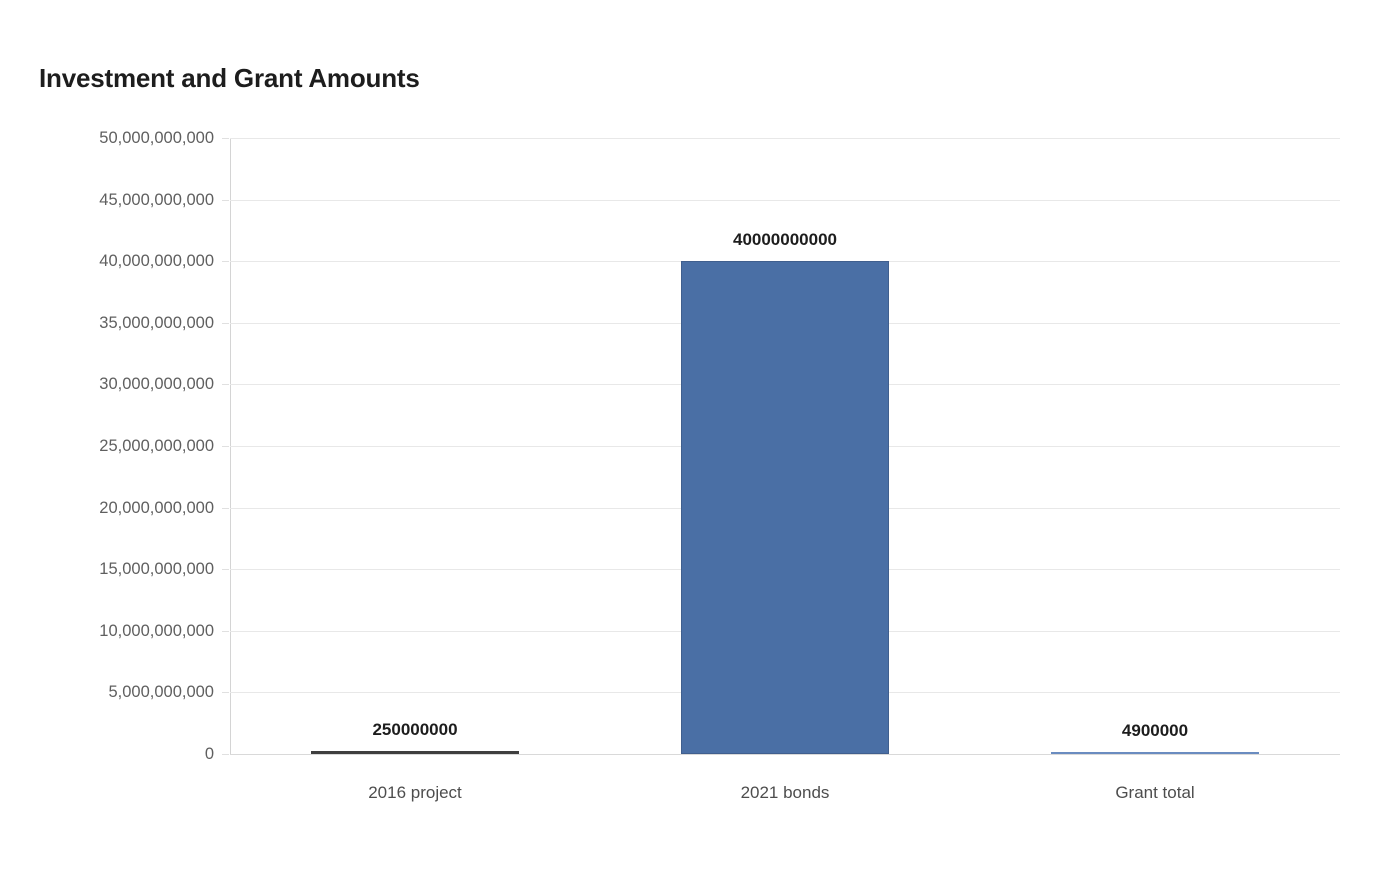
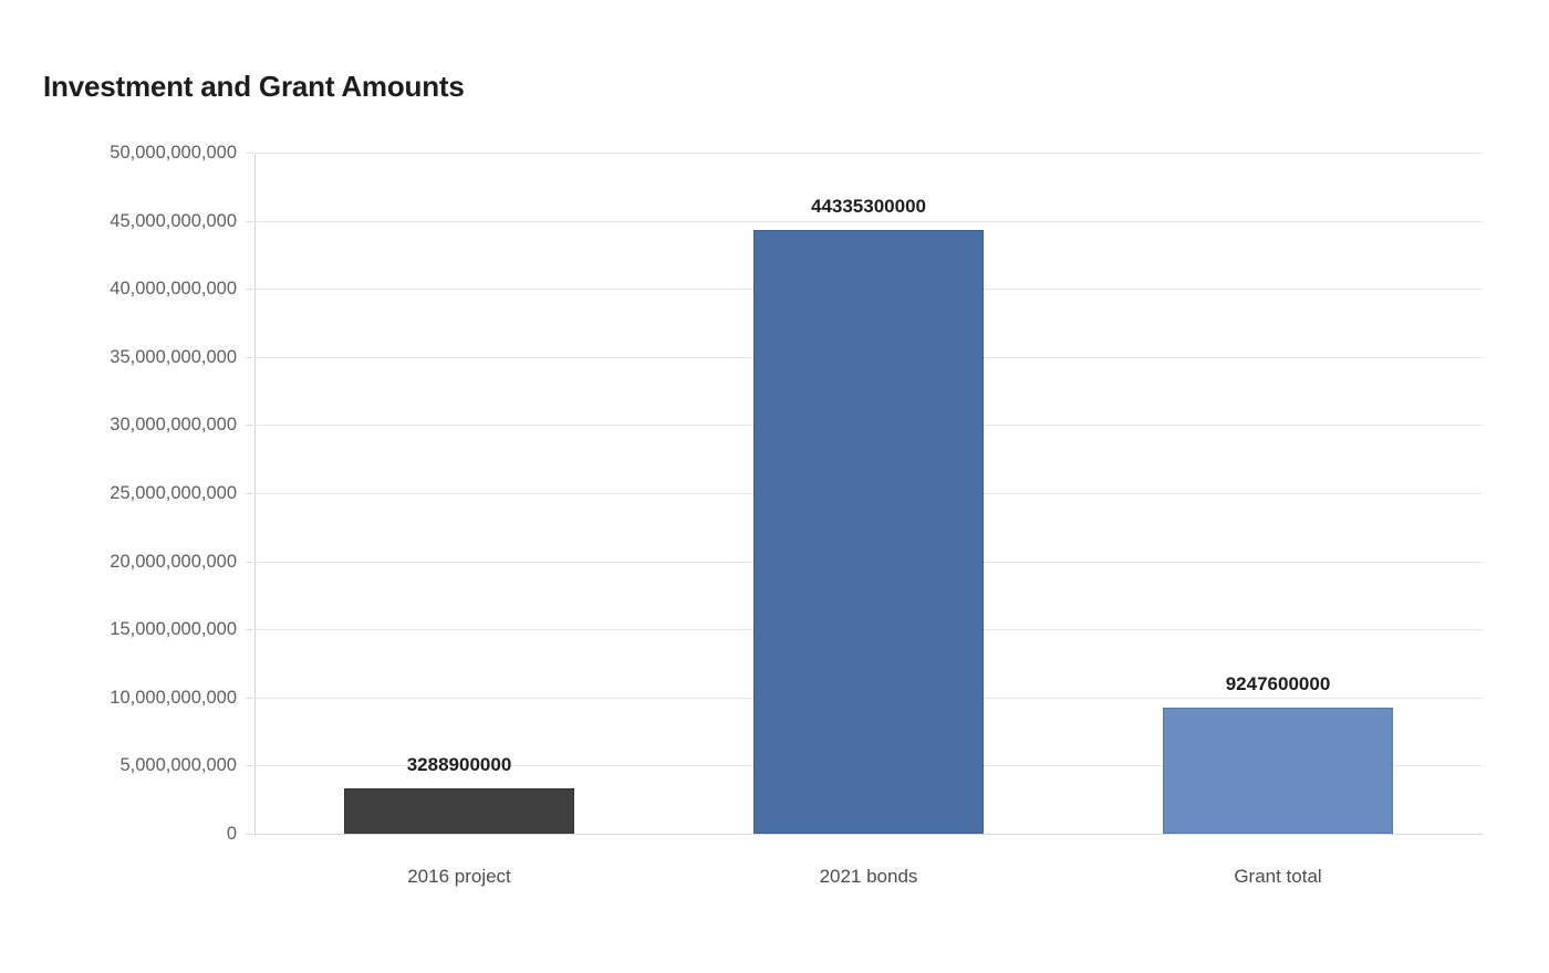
2016 project: 250000000 -> 3288900000
2021 bonds: 40000000000 -> 44335300000
Grant total: 4900000 -> 9247600000
